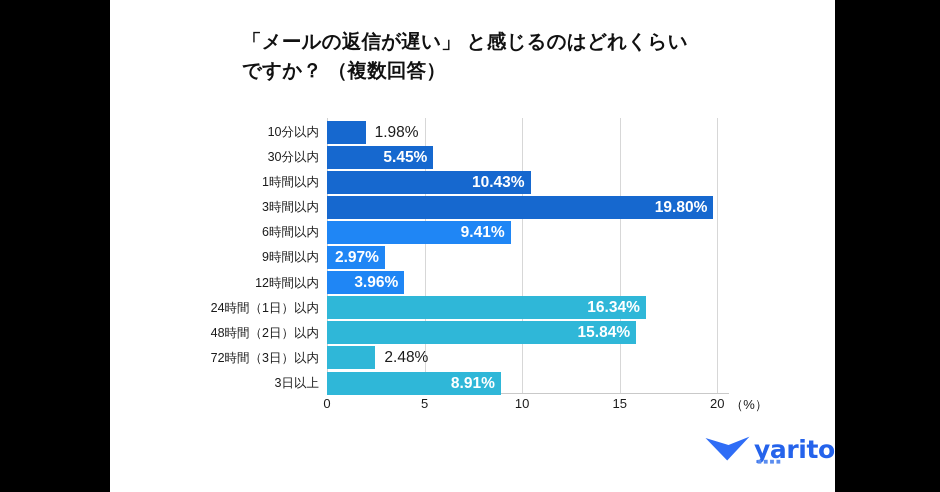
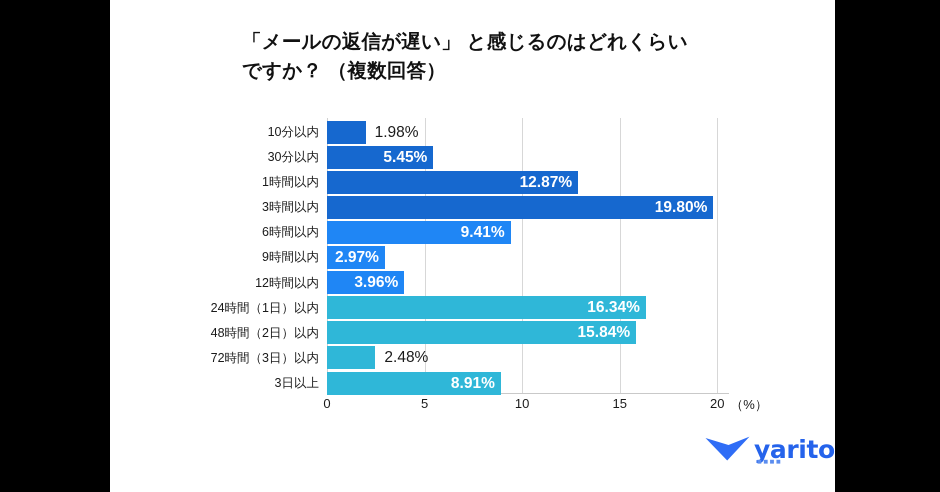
1時間以内: 10.43% -> 12.87%
